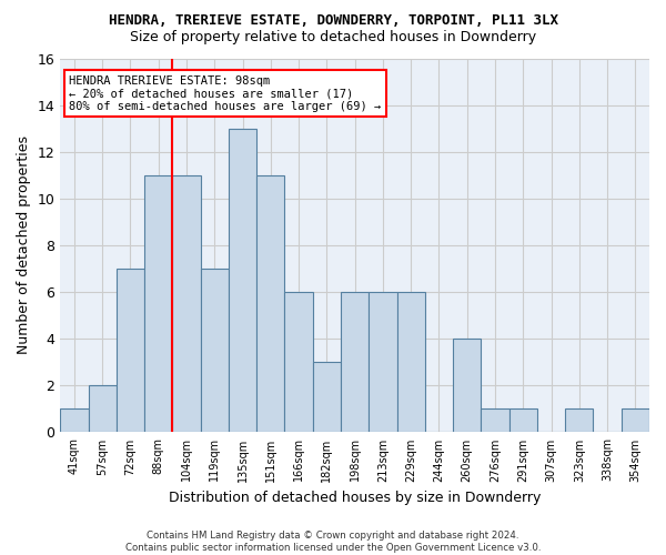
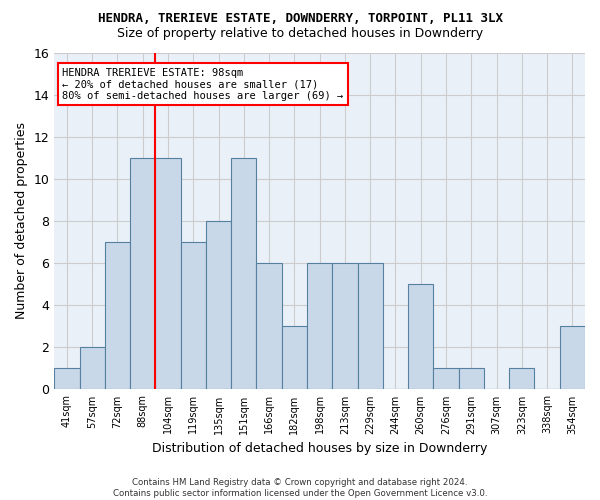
135sqm: 13 -> 8
260sqm: 4 -> 5
354sqm: 1 -> 3
